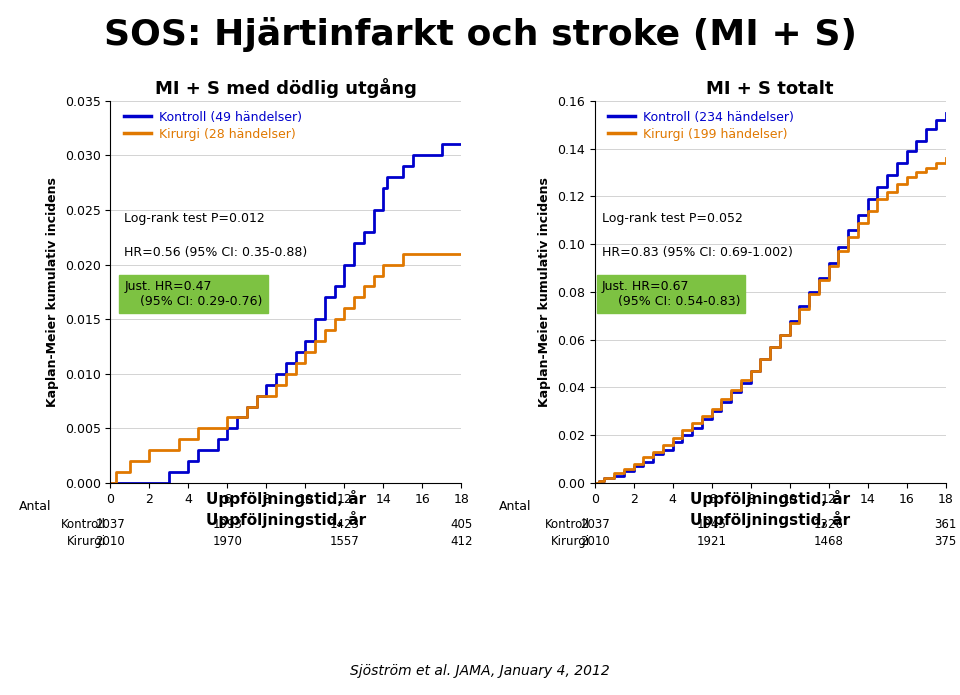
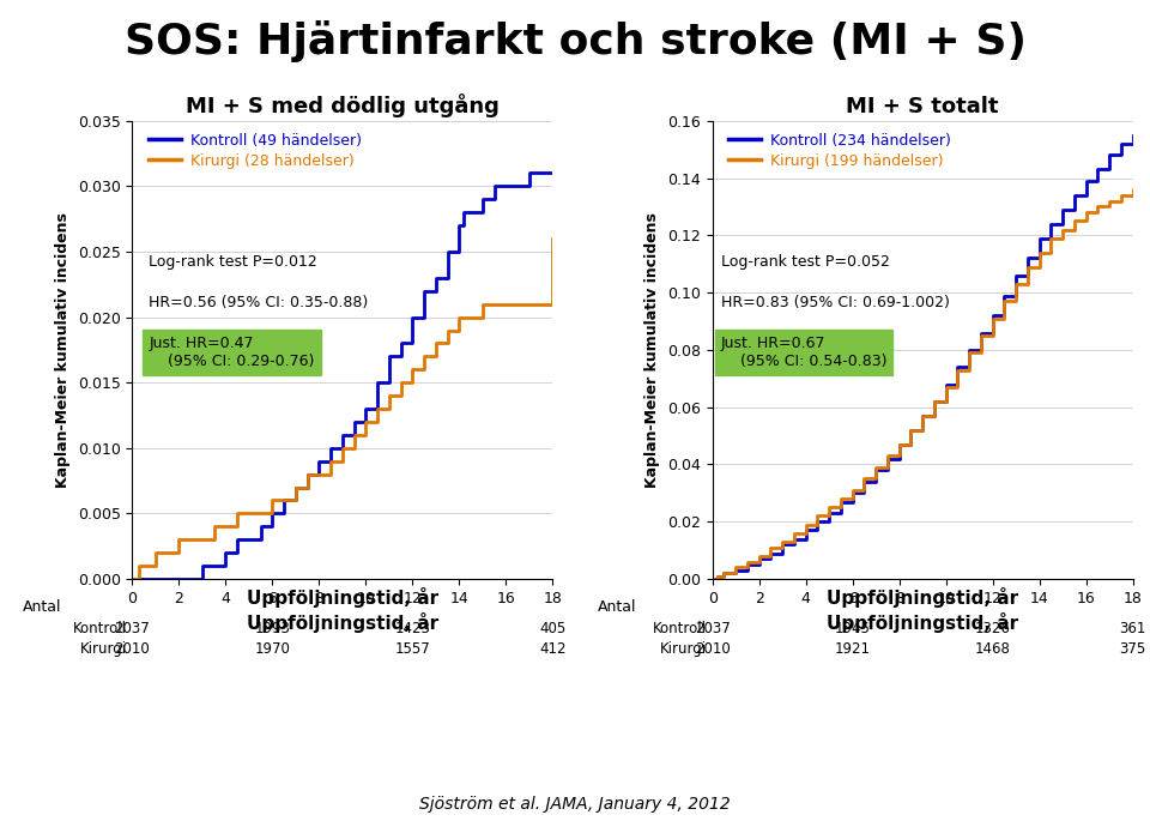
MI + S med dödlig utgång/Kirurgi (28 händelser)/18: 0.021 -> 0.026
